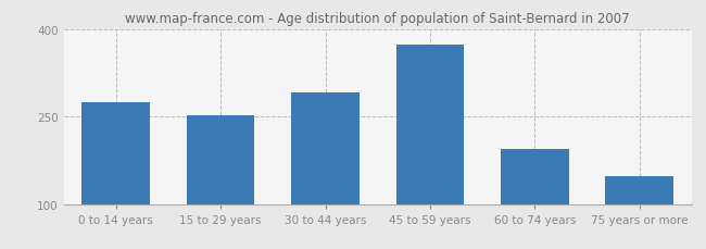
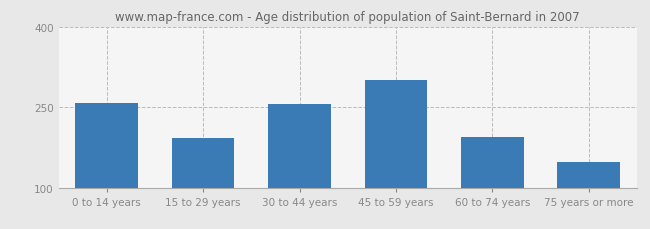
0 to 14 years: 274 -> 258
15 to 29 years: 252 -> 193
30 to 44 years: 292 -> 255
45 to 59 years: 374 -> 300
